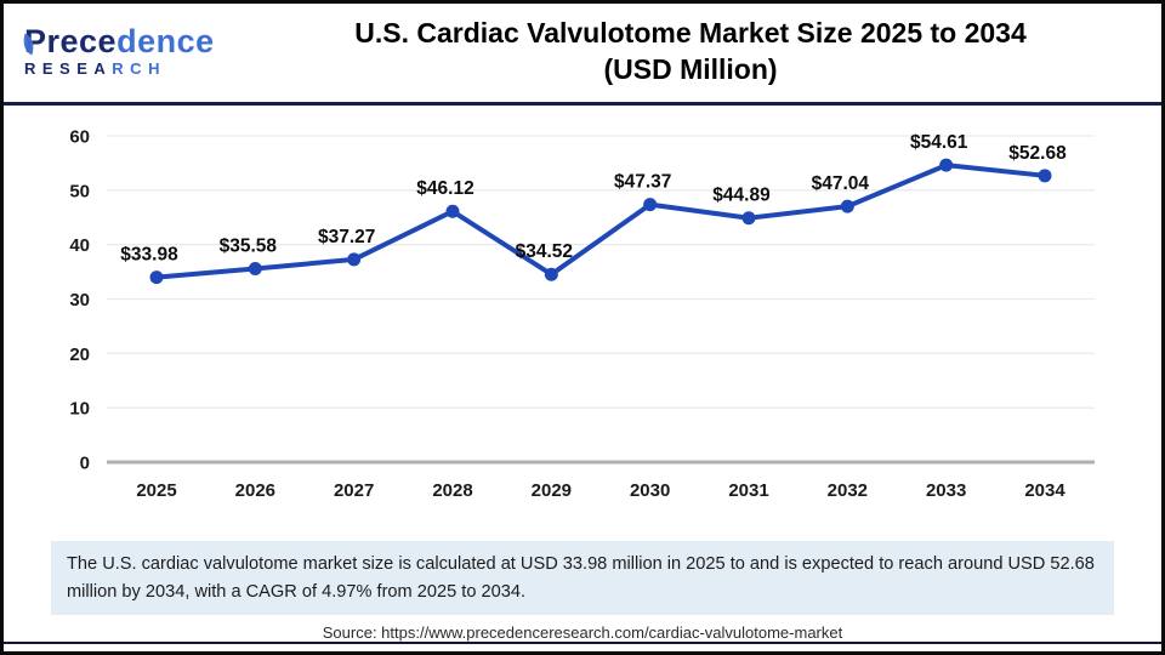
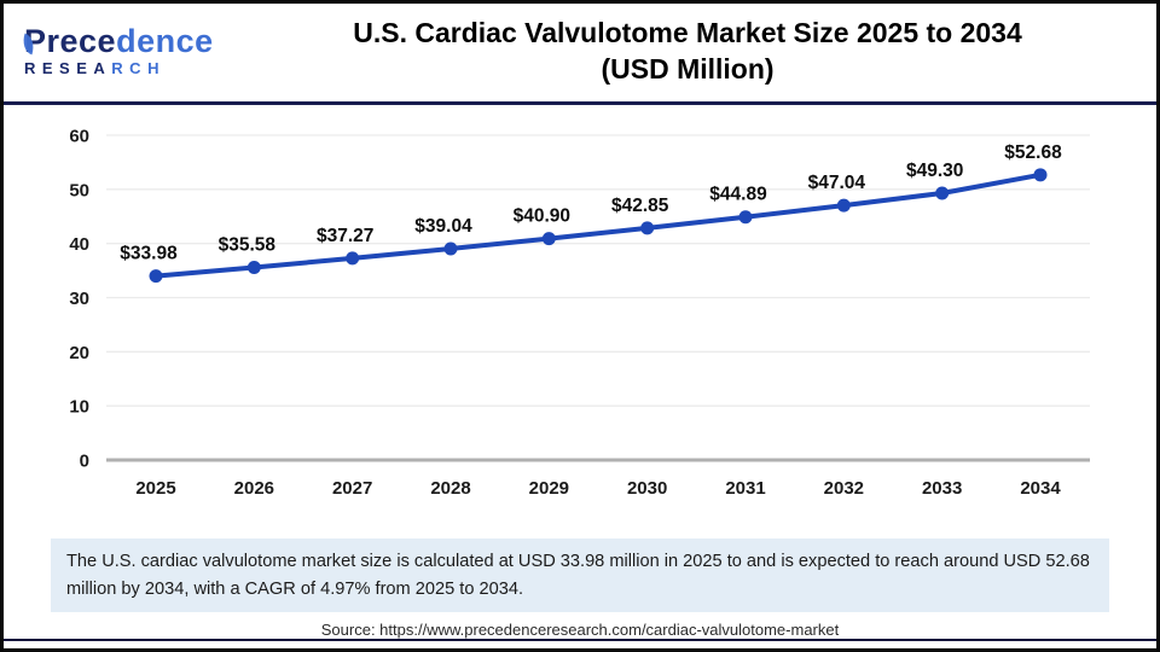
2028: $46.12 -> $39.04
2029: $34.52 -> $40.90
2030: $47.37 -> $42.85
2033: $54.61 -> $49.30
